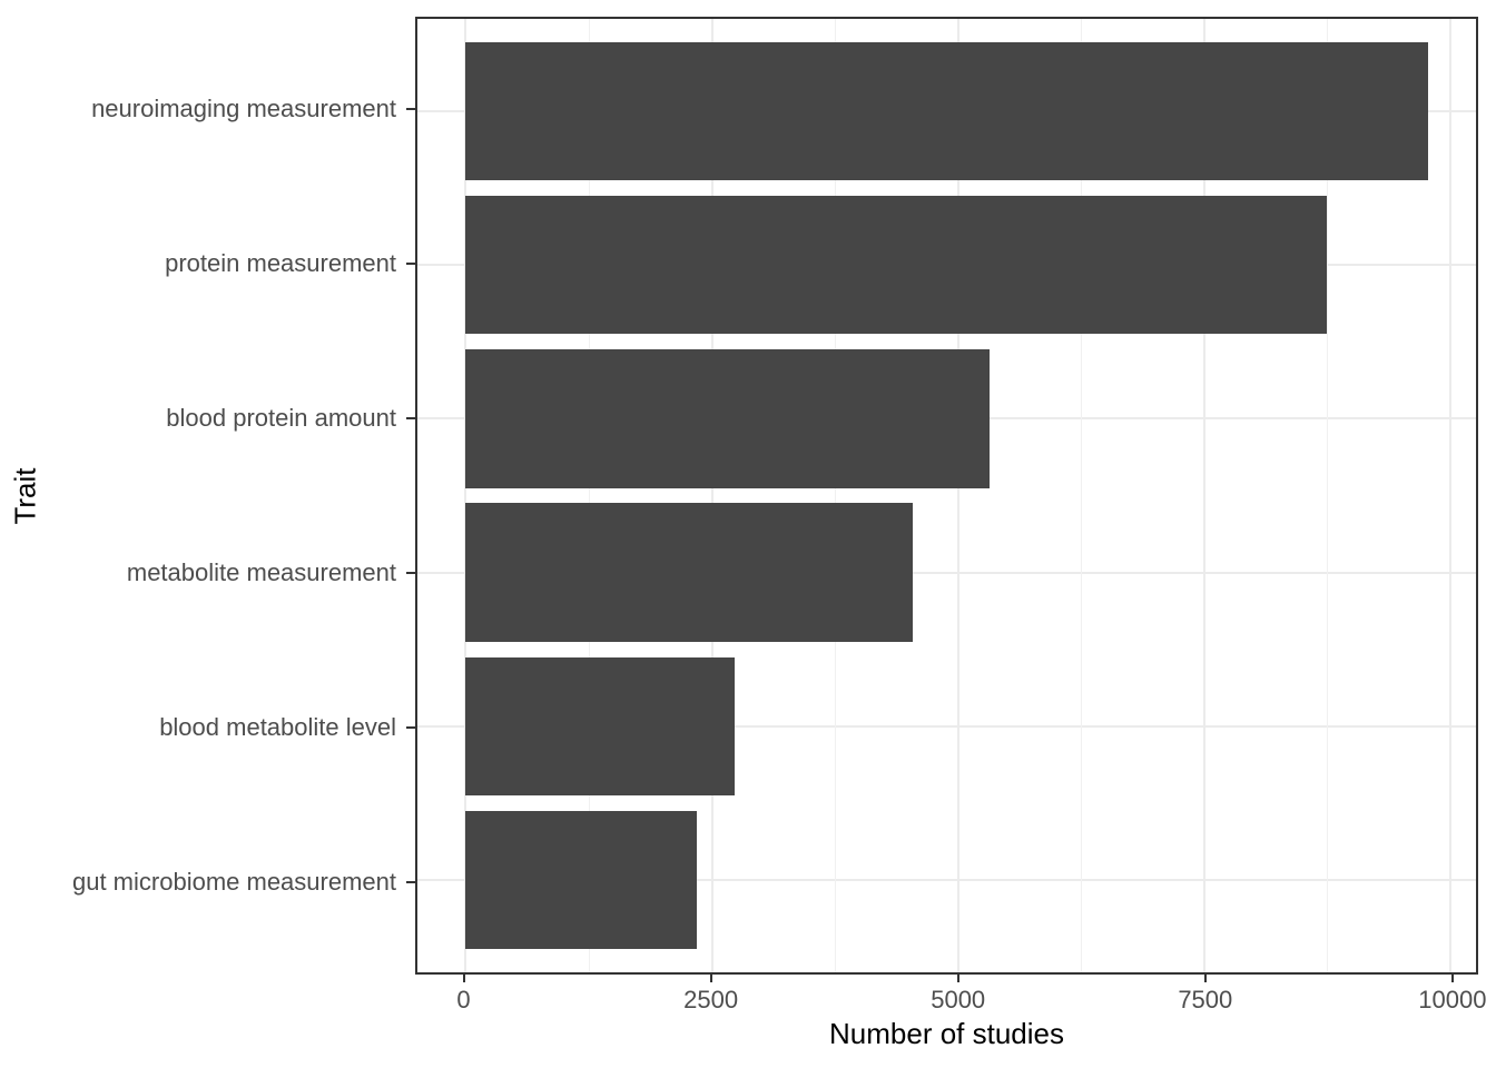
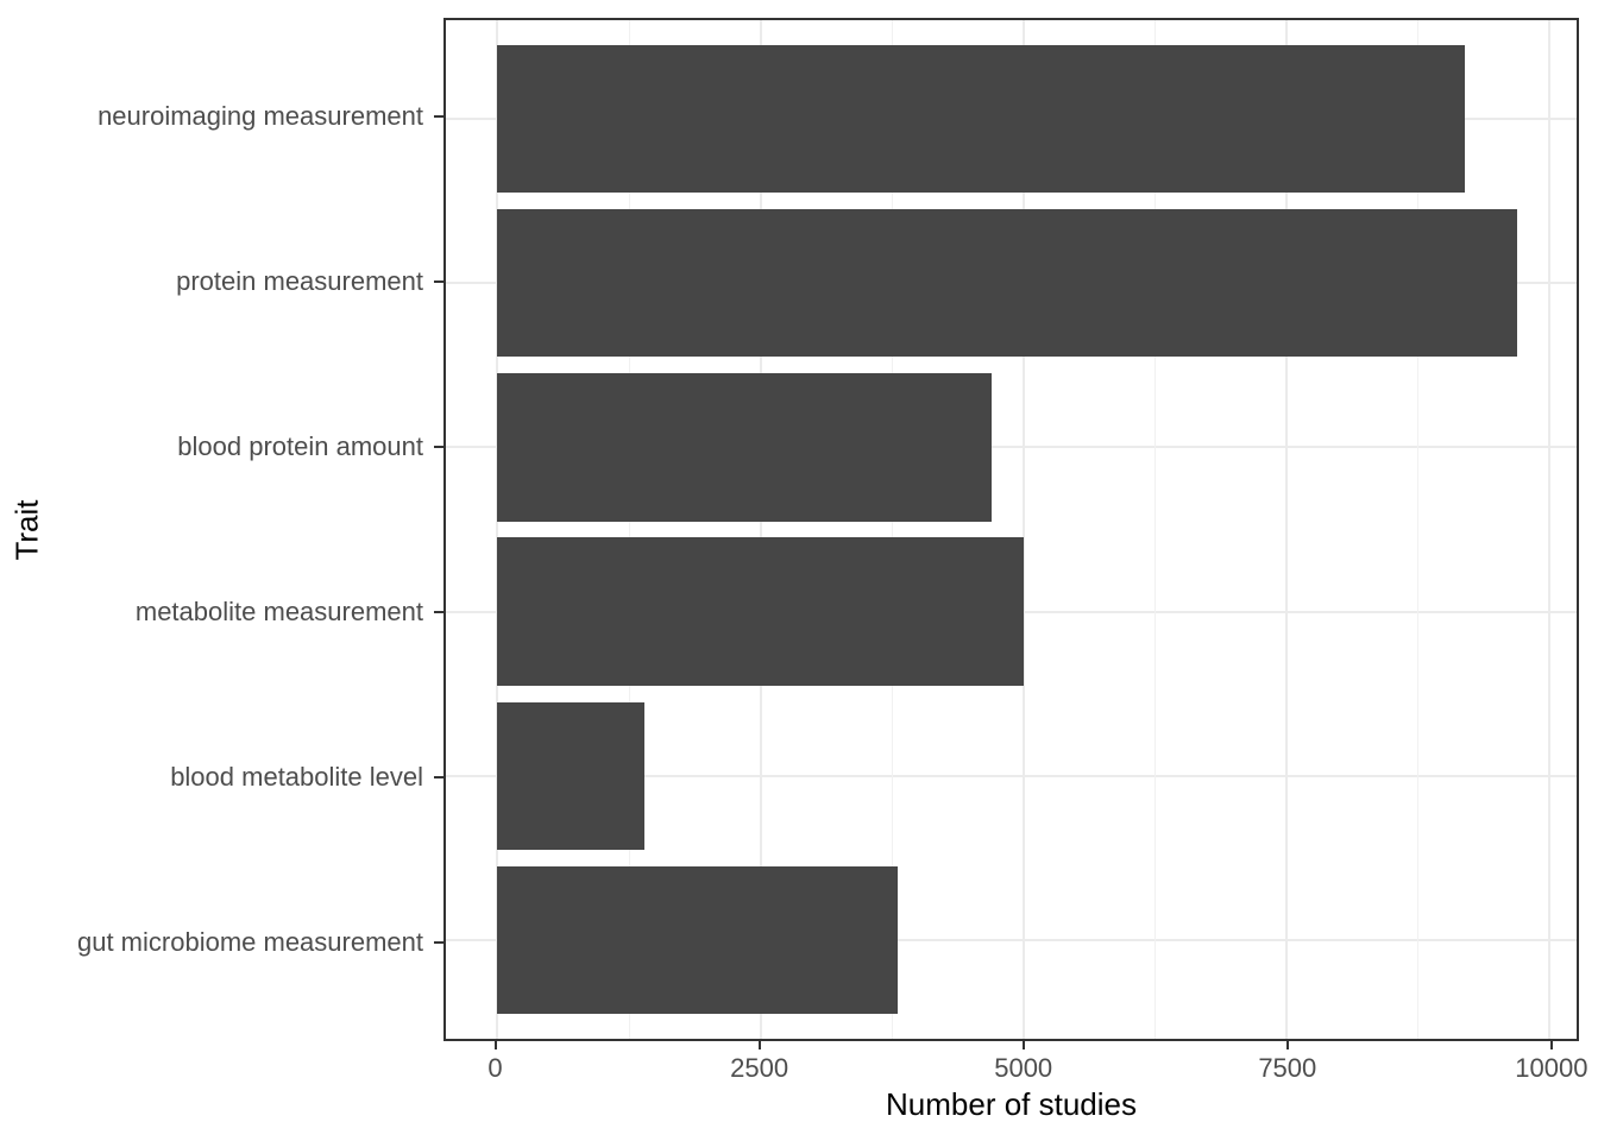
neuroimaging measurement: 9800 -> 9200
protein measurement: 8700 -> 9700
blood protein amount: 5300 -> 4700
metabolite measurement: 4500 -> 5000
blood metabolite level: 2700 -> 1400
gut microbiome measurement: 2400 -> 3800
